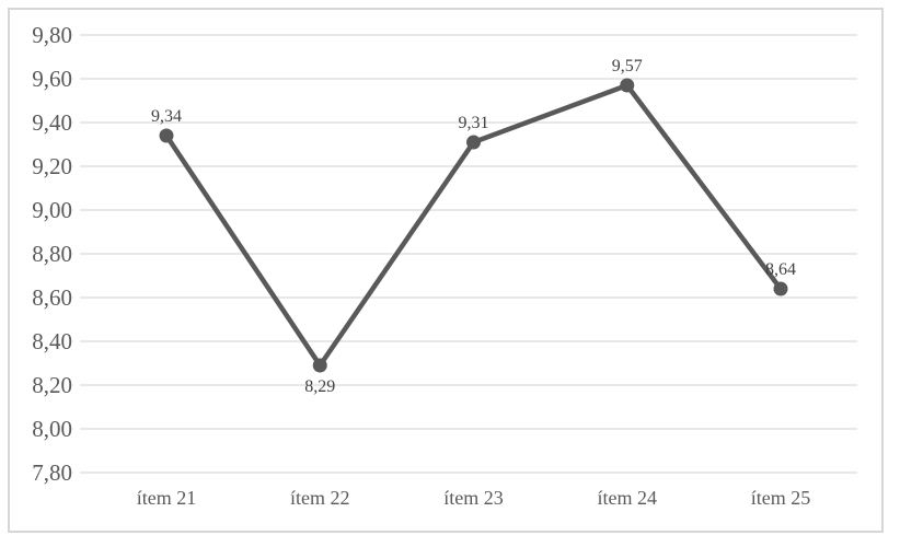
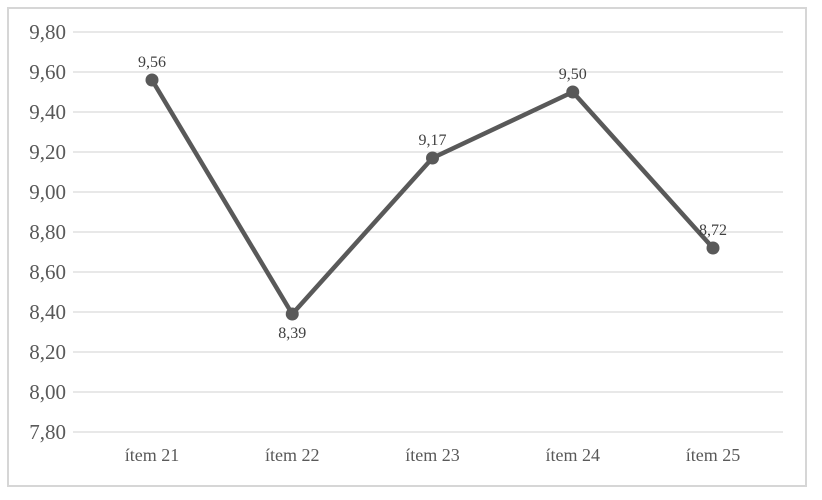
ítem 21: 9,34 -> 9,56
ítem 22: 8,29 -> 8,39
ítem 23: 9,31 -> 9,17
ítem 24: 9,57 -> 9,50
ítem 25: 8,64 -> 8,72
